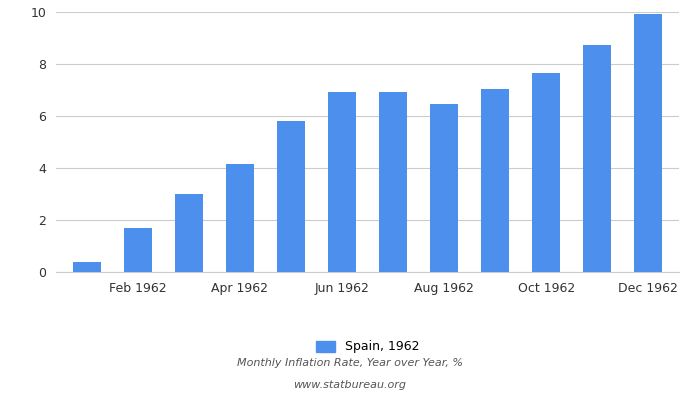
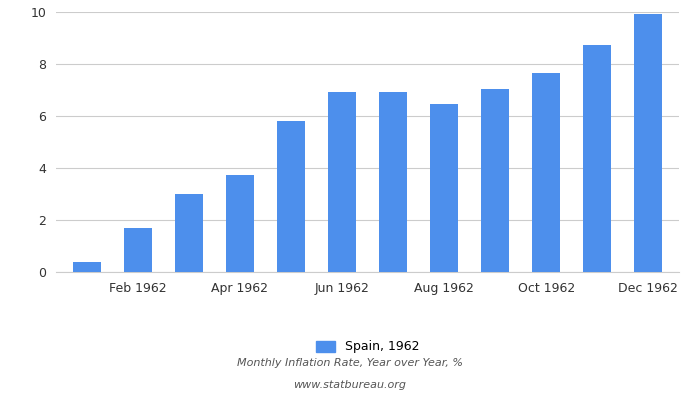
Apr 1962: 4.17 -> 3.75
